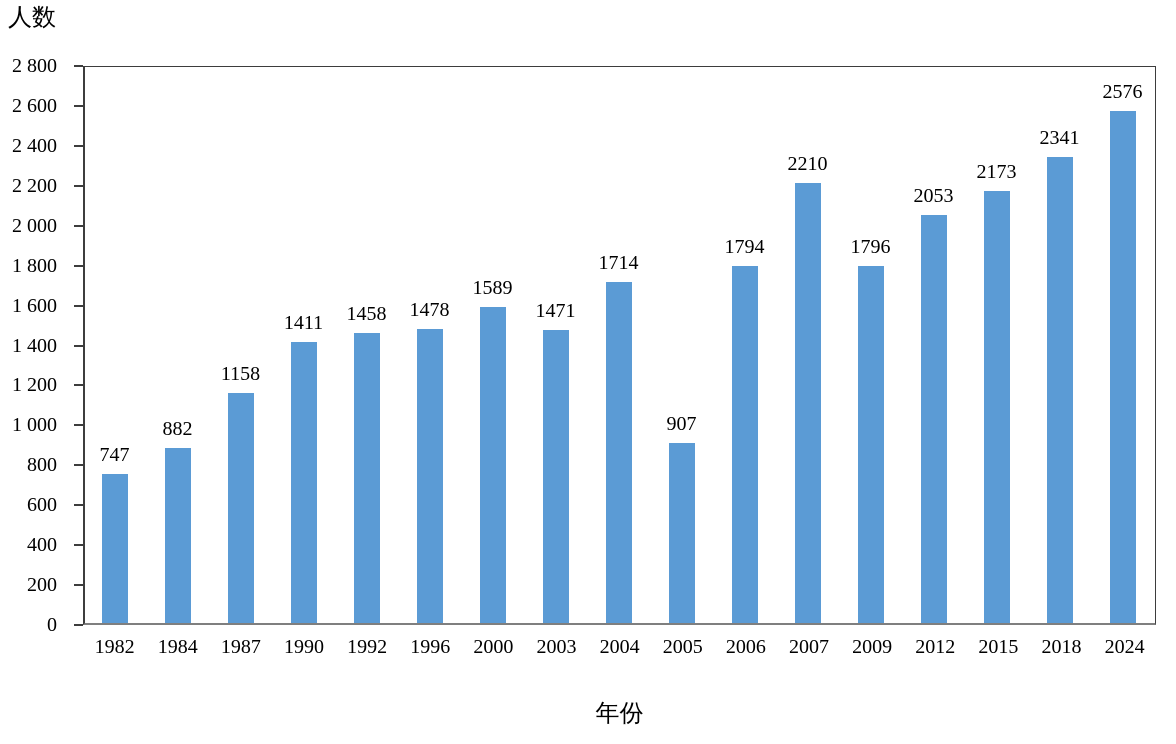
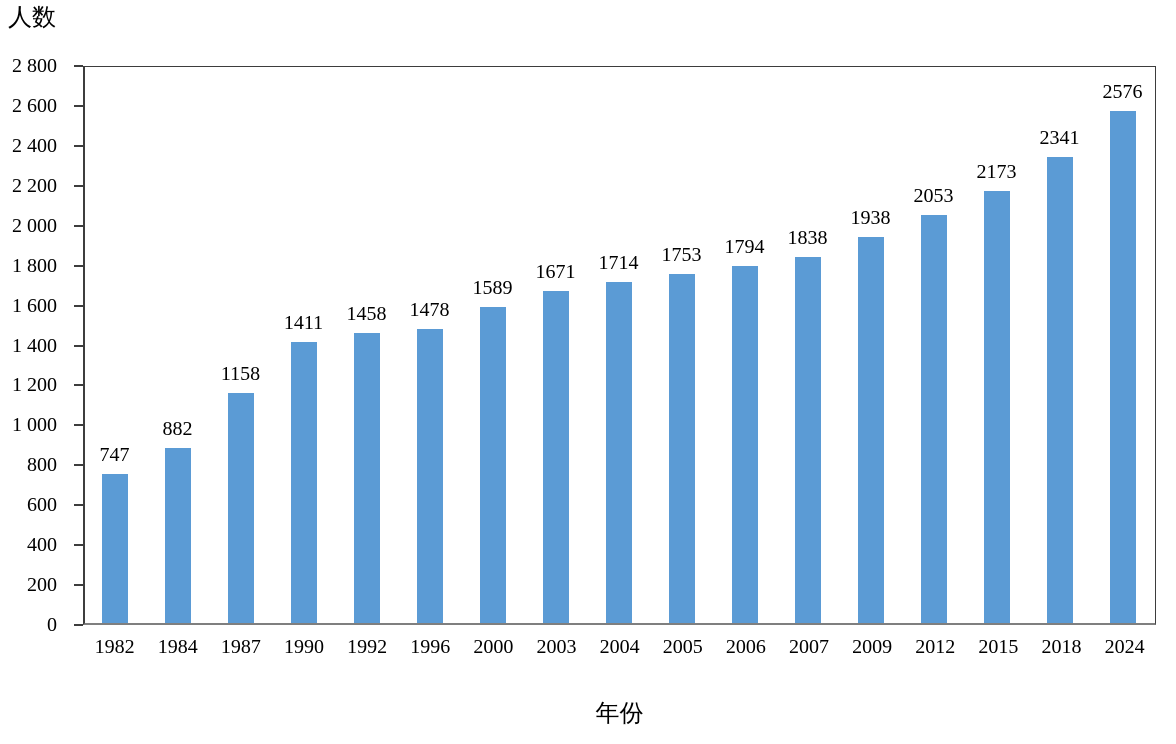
2003: 1471 -> 1671
2005: 907 -> 1753
2007: 2210 -> 1838
2009: 1796 -> 1938
